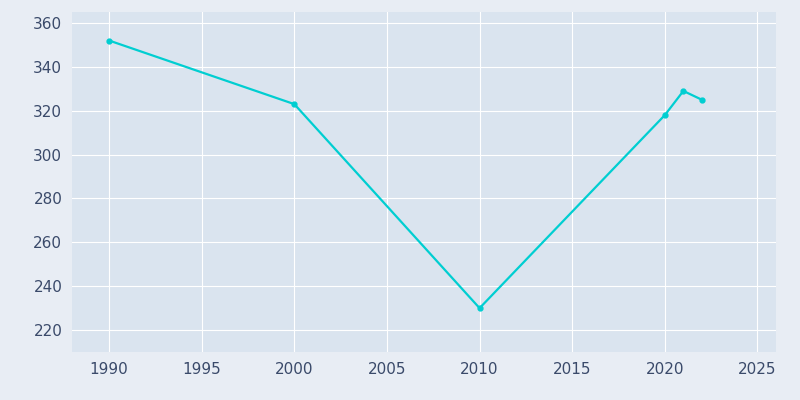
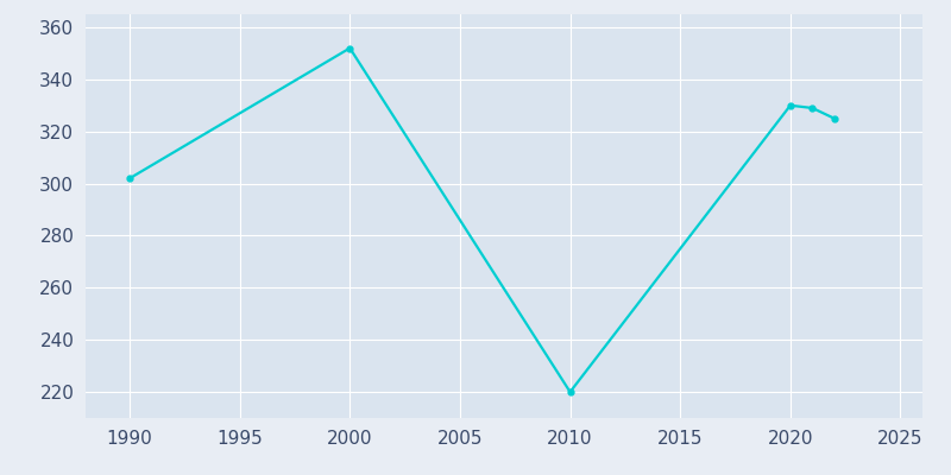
1990: 352 -> 302
2000: 323 -> 352
2010: 230 -> 220
2020: 318 -> 330
